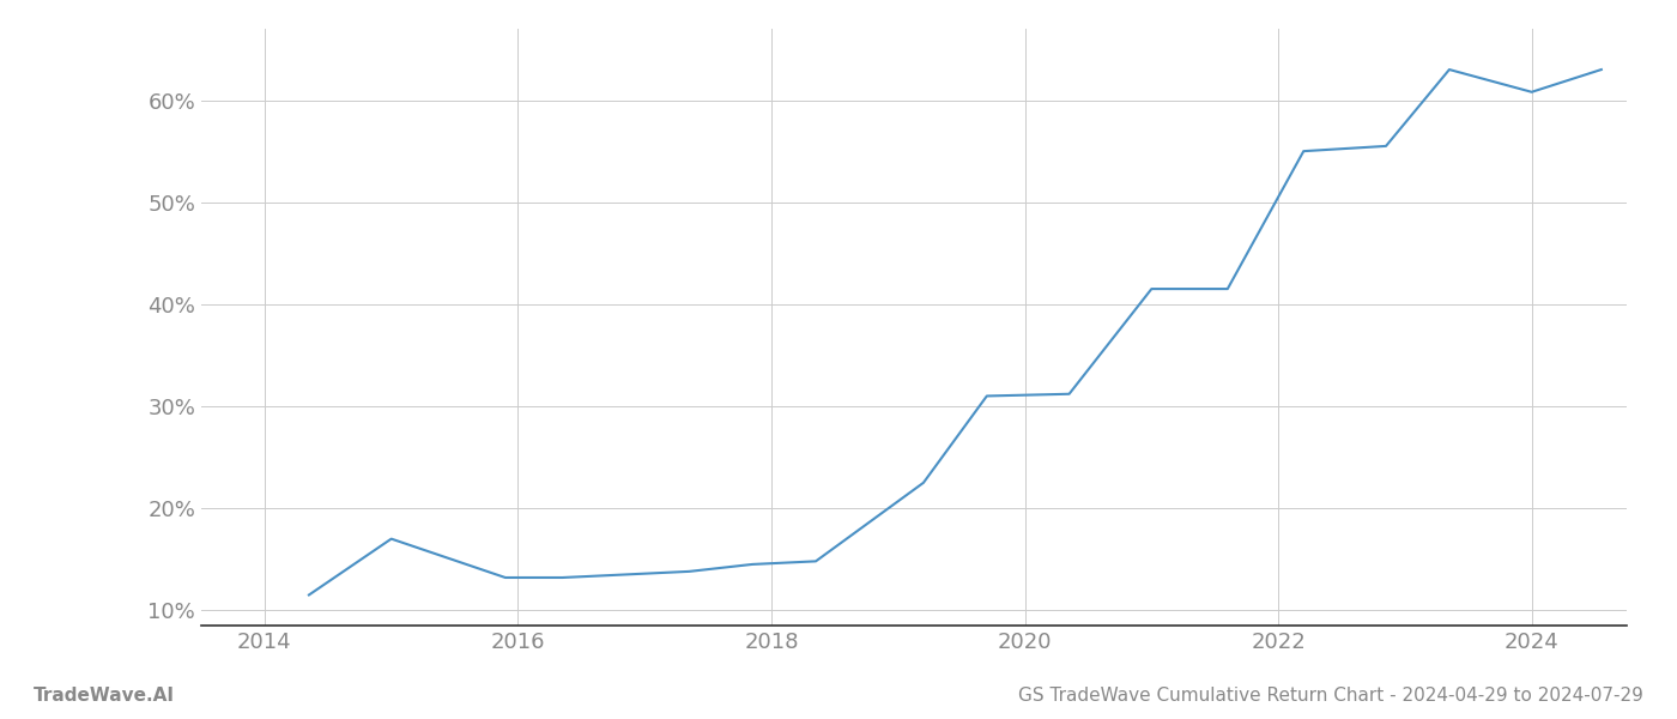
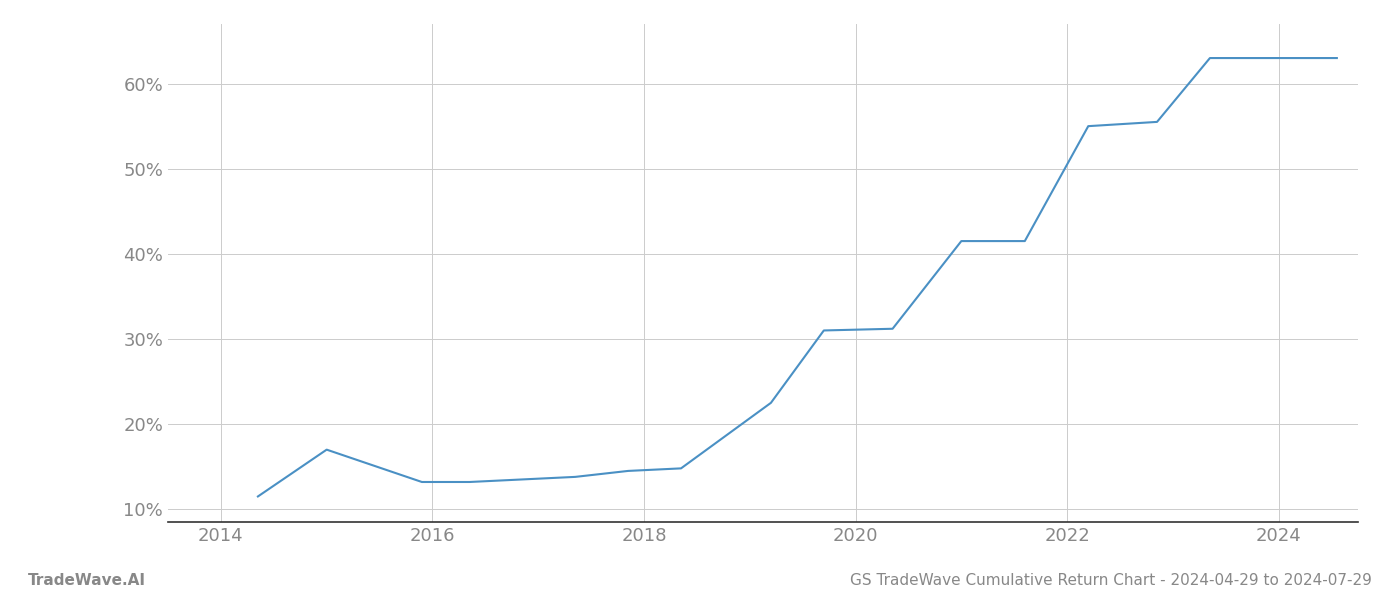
2024: 60.8% -> 63.0%
